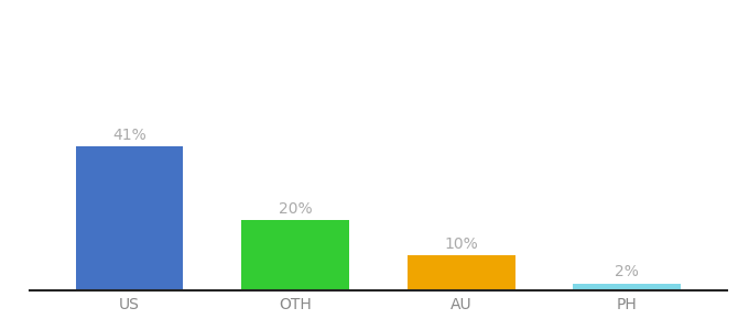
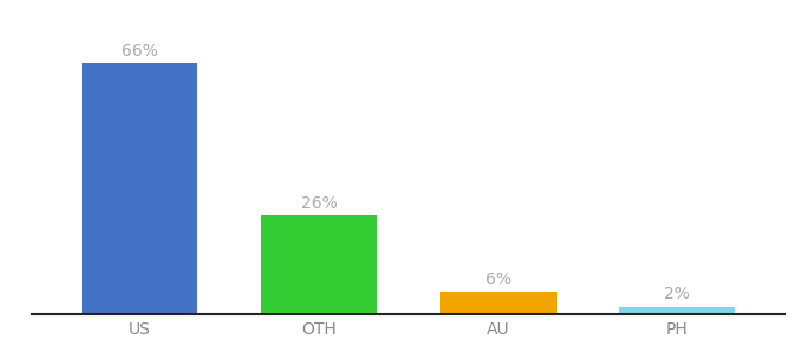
US: 41% -> 66%
OTH: 20% -> 26%
AU: 10% -> 6%
